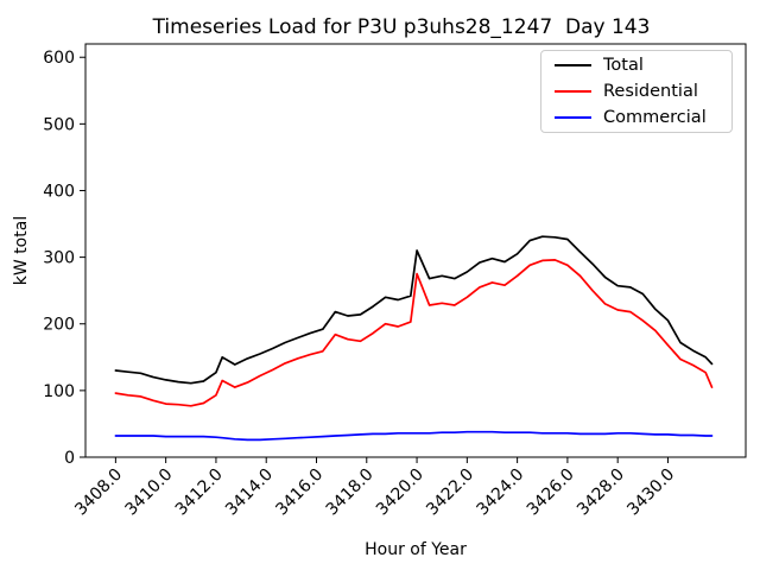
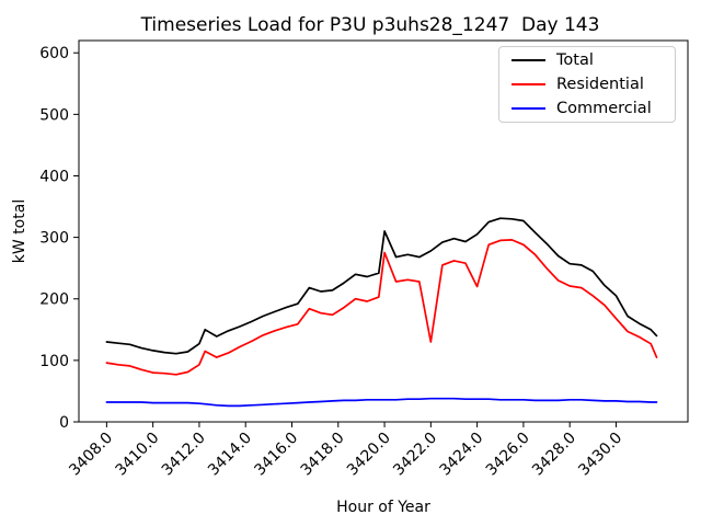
Residential/3422.0: 240 -> 130
Residential/3424.0: 270 -> 220
